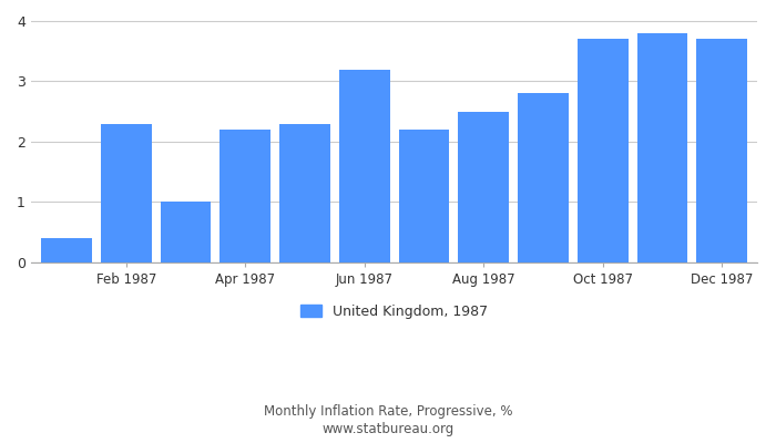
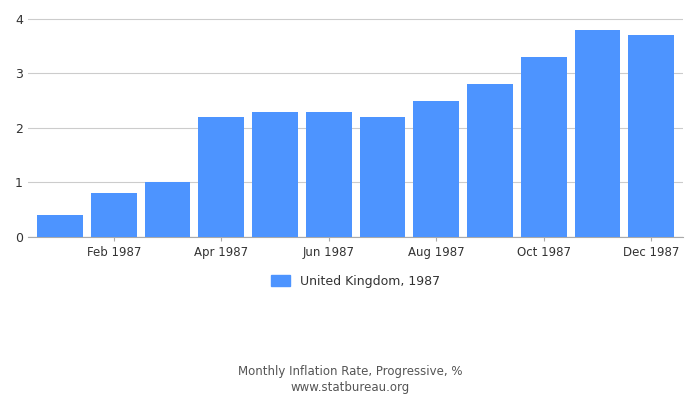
Feb 1987: 2.3 -> 0.8
Jun 1987: 3.2 -> 2.3
Oct 1987: 3.7 -> 3.3
